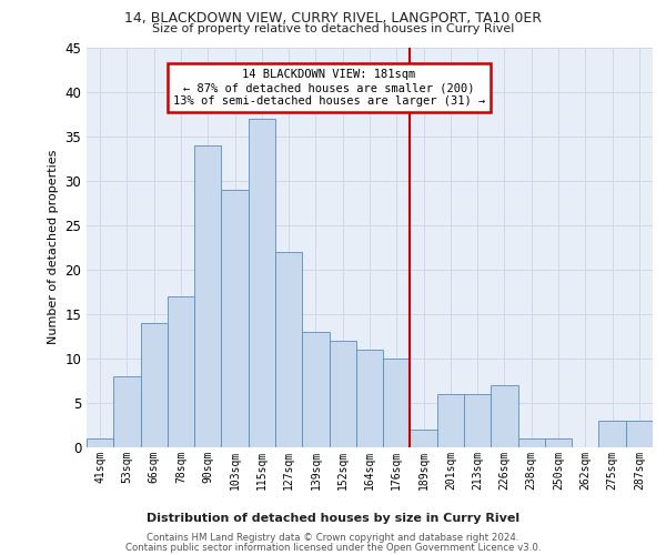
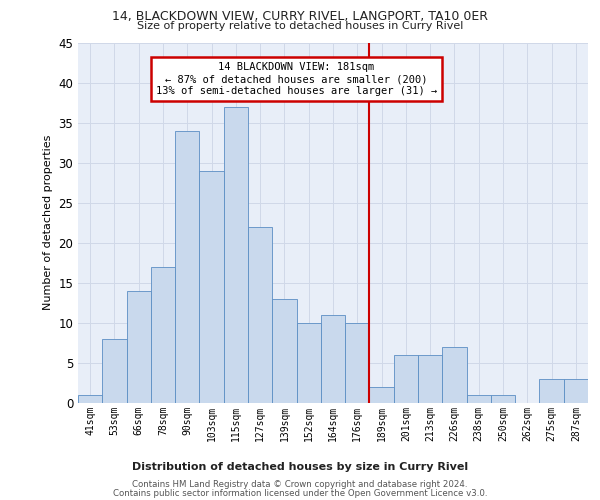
152sqm: 12 -> 10
